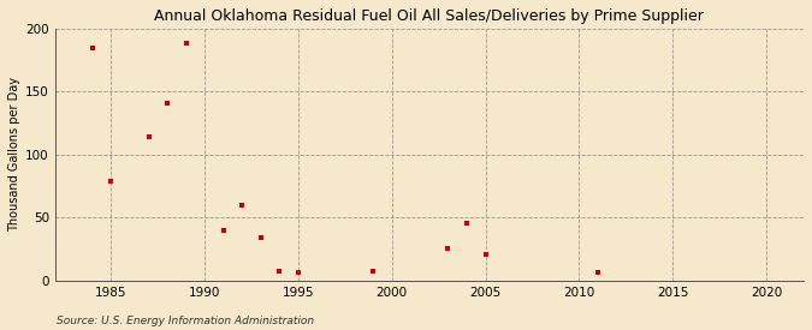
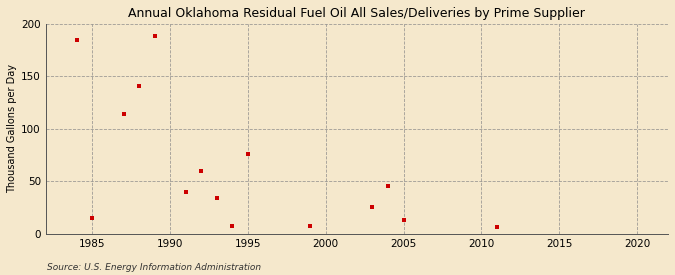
1985: 79 -> 15
1995: 7 -> 76
2005: 21 -> 13
